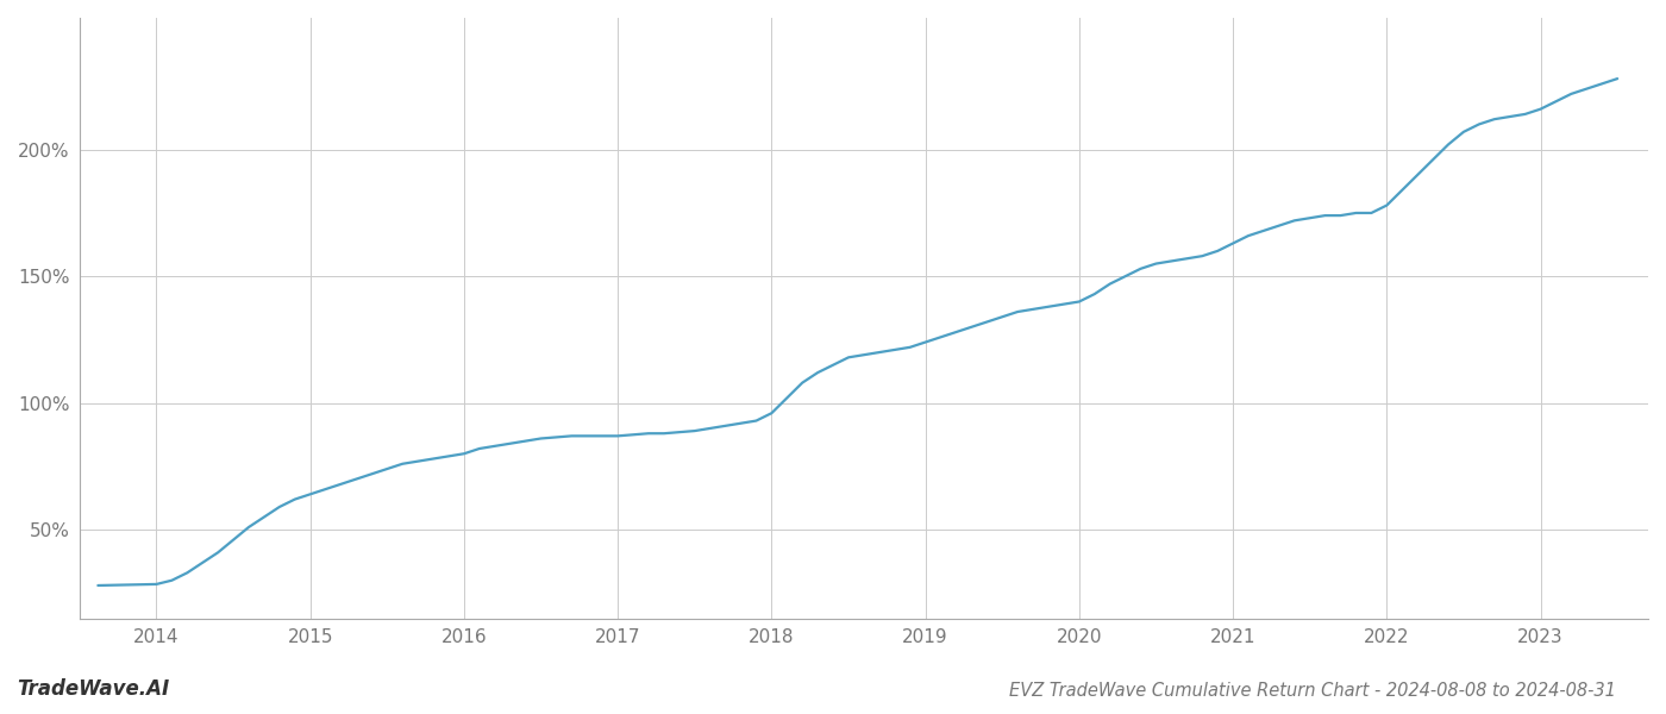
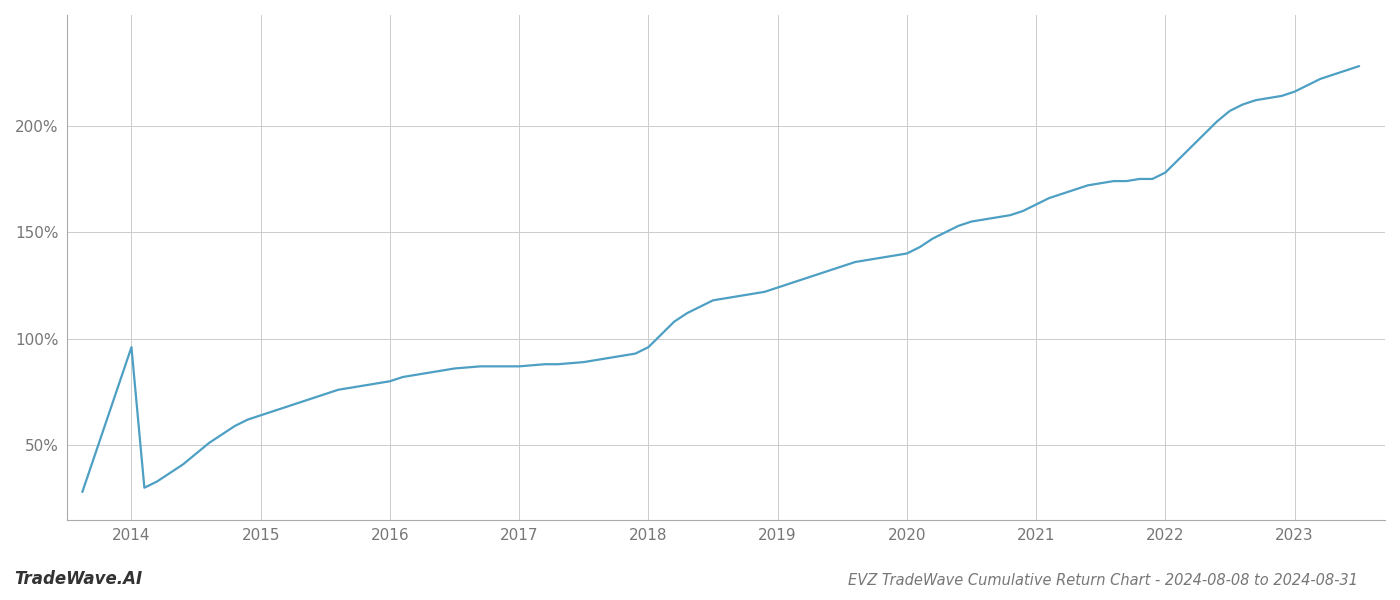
2014: 28.5% -> 96.0%
